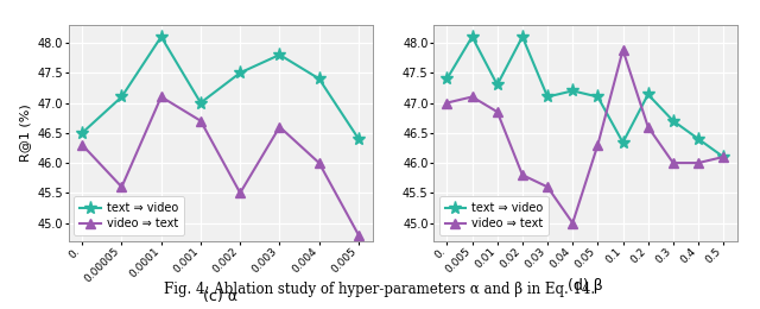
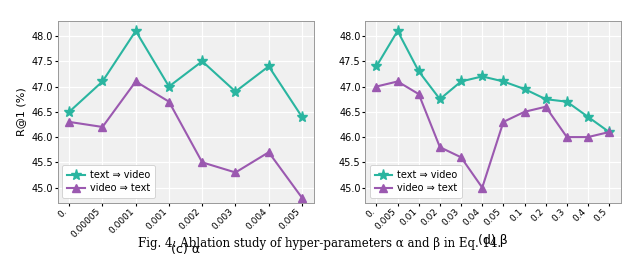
video ⇒ text/0.00005: 45.6 -> 46.2
text ⇒ video/0.003: 47.8 -> 46.9
video ⇒ text/0.003: 46.6 -> 45.3
video ⇒ text/0.004: 46.0 -> 45.7
text ⇒ video/0.02: 48.10 -> 46.75
text ⇒ video/0.1: 46.34 -> 46.95
video ⇒ text/0.1: 47.88 -> 46.50
text ⇒ video/0.2: 47.14 -> 46.75
